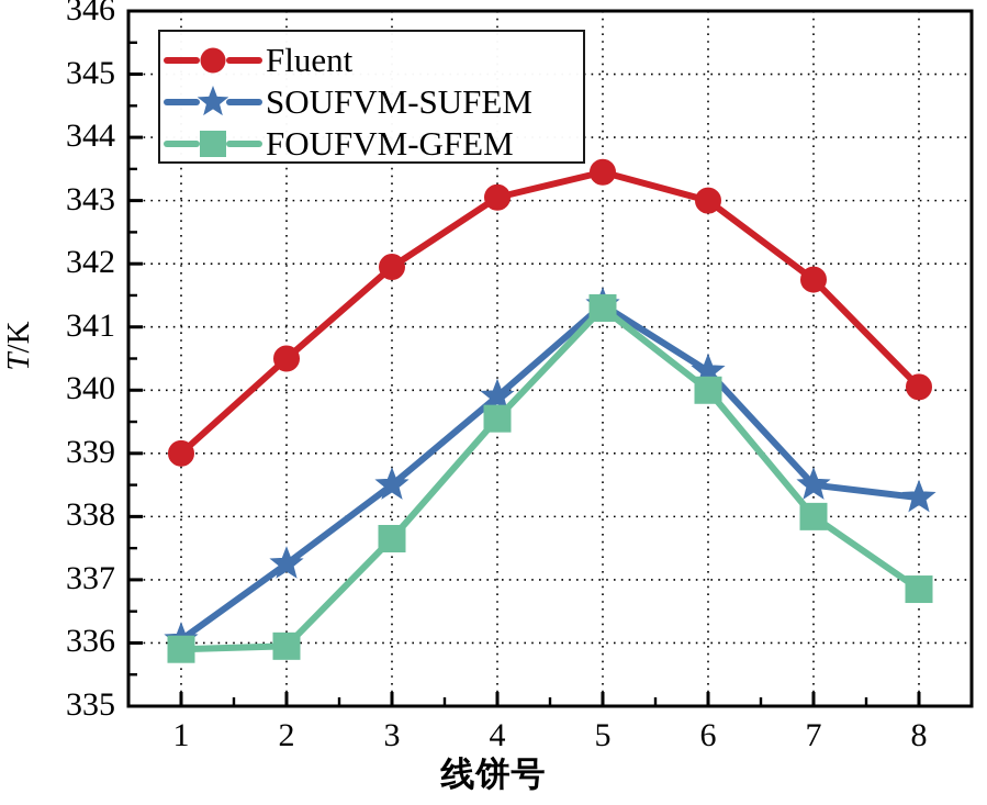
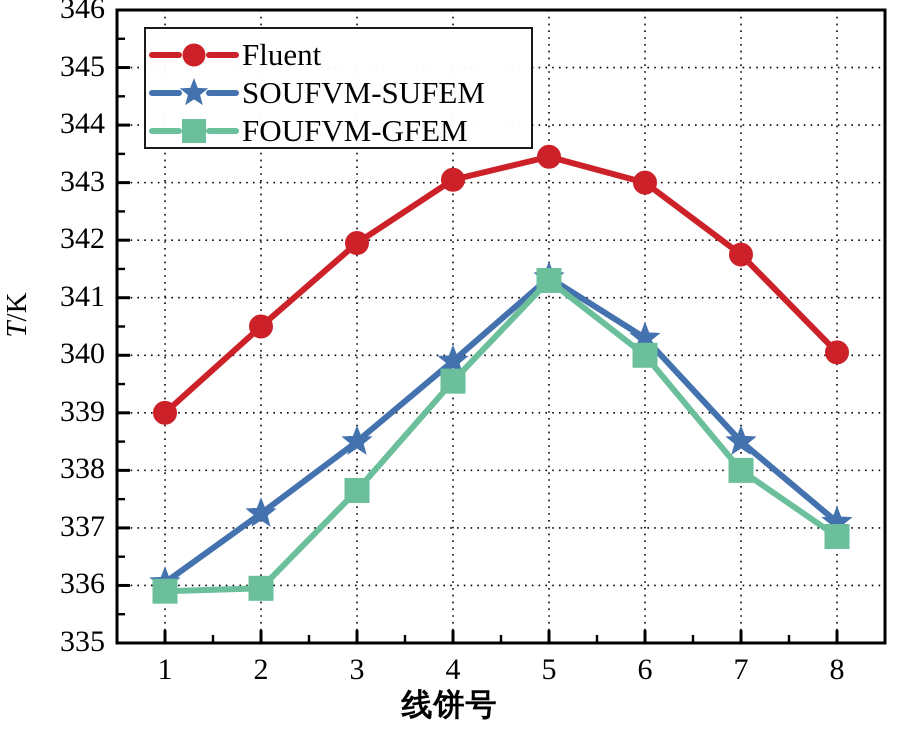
SOUFVM-SUFEM/8: 338.3 -> 337.1
